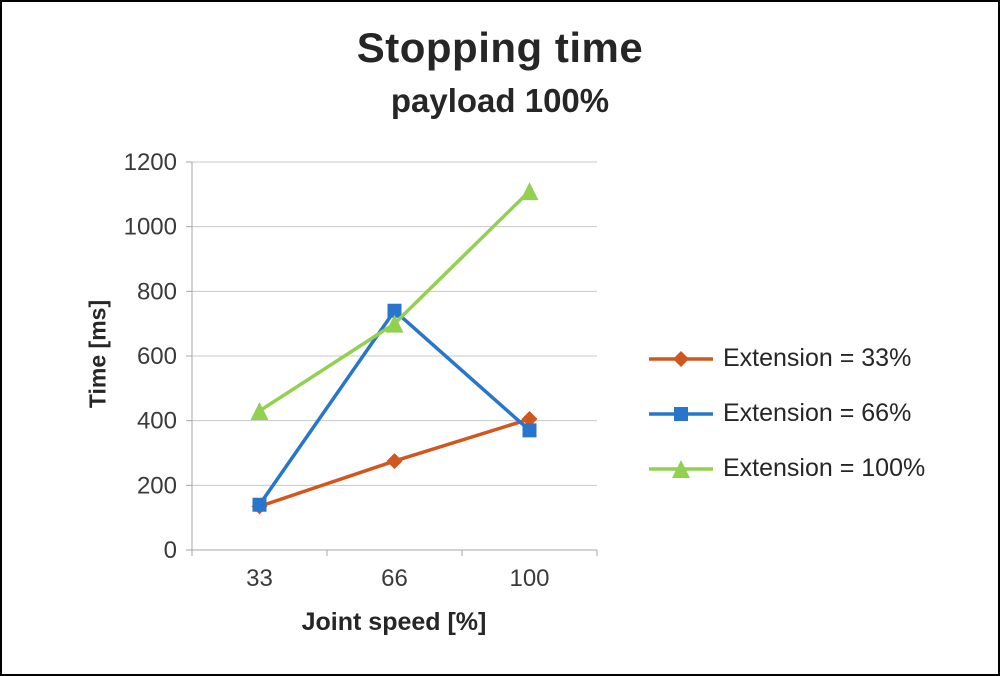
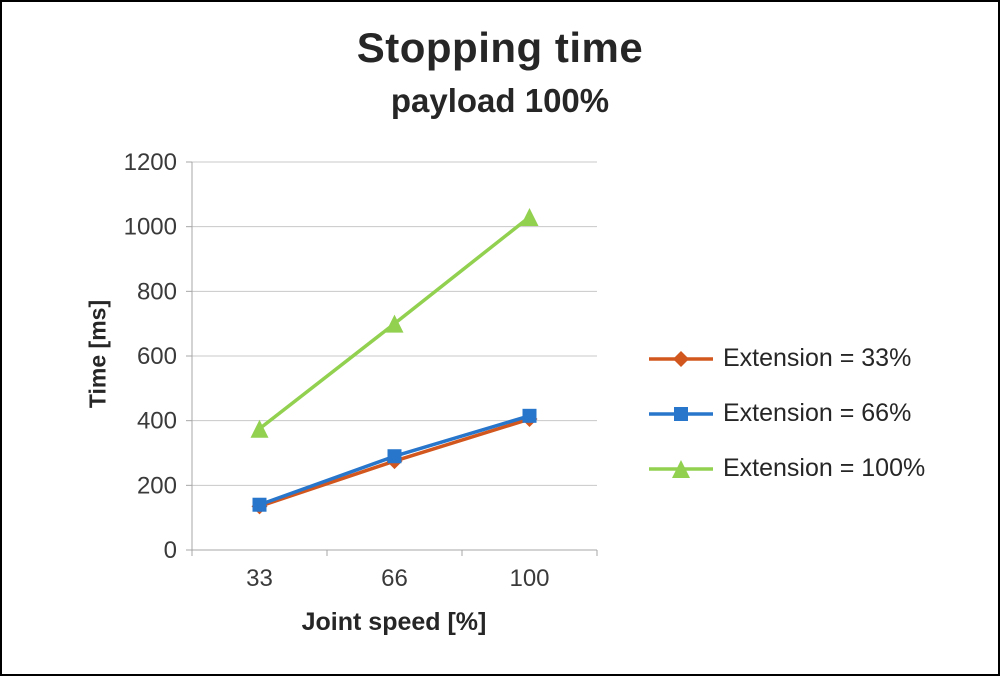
Extension = 100%/33: 430 -> 380
Extension = 66%/66: 740 -> 290
Extension = 66%/100: 370 -> 420
Extension = 100%/100: 1110 -> 1030
